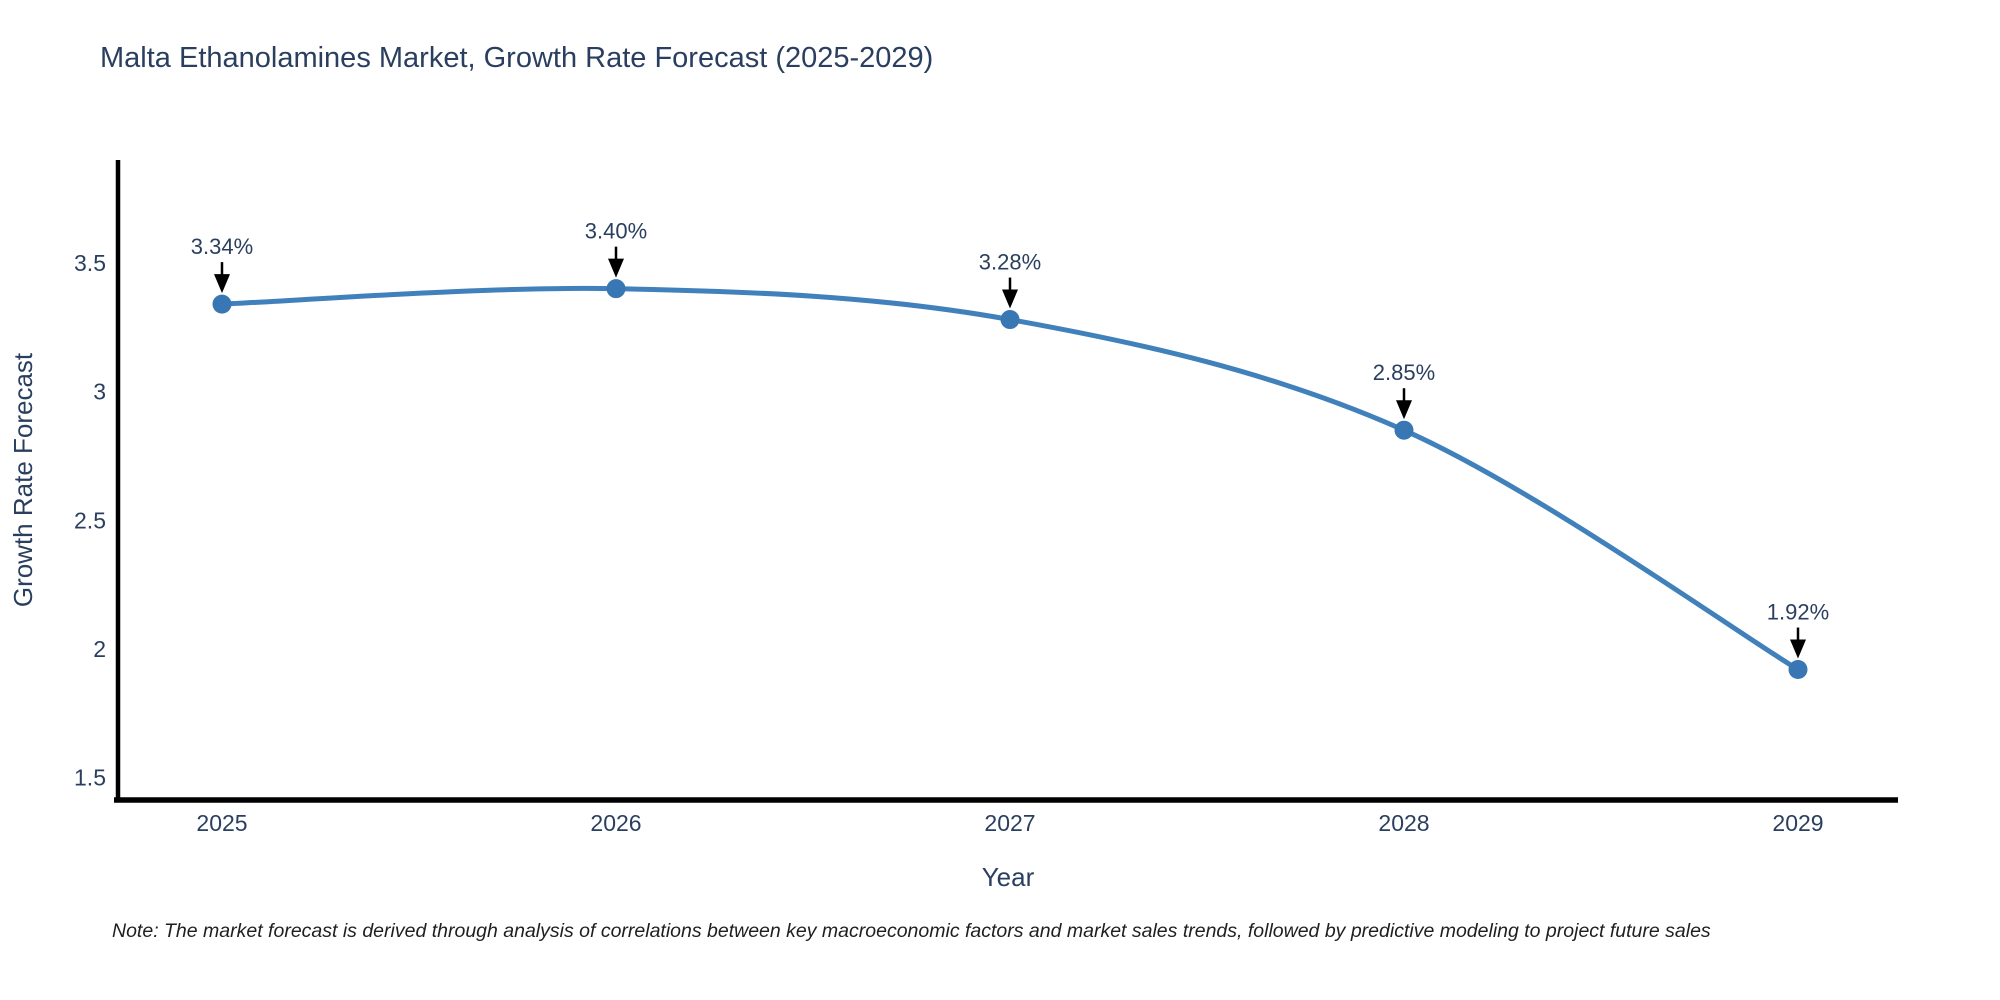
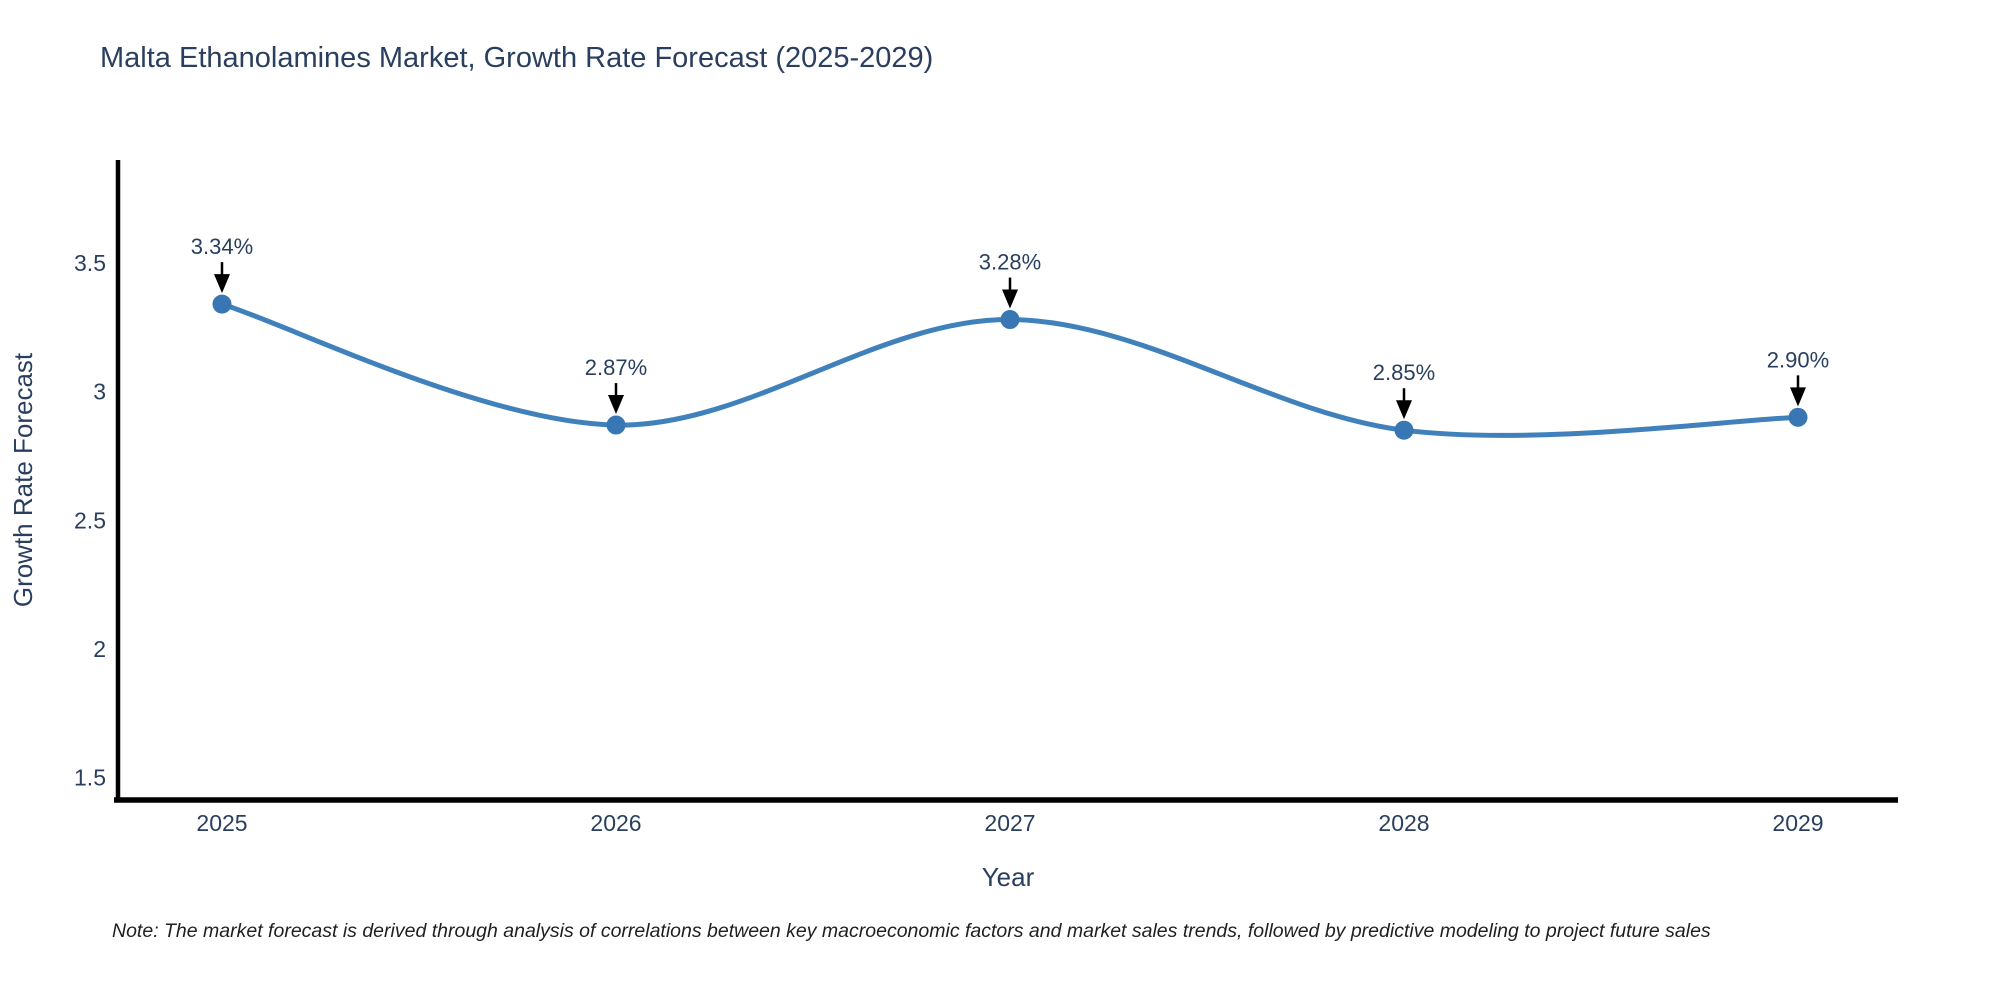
2026: 3.40% -> 2.87%
2029: 1.92% -> 2.90%
